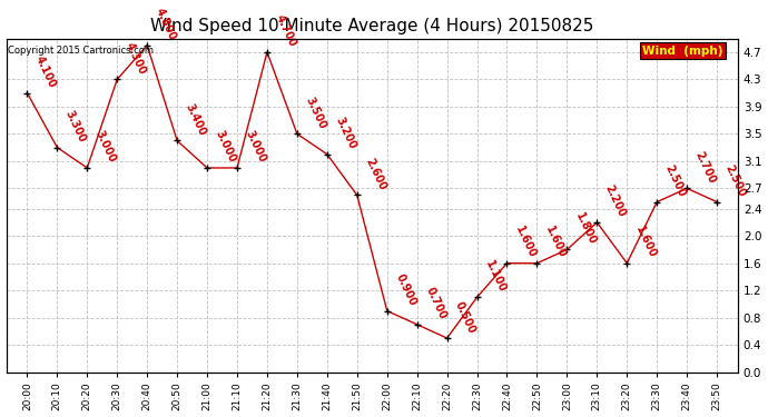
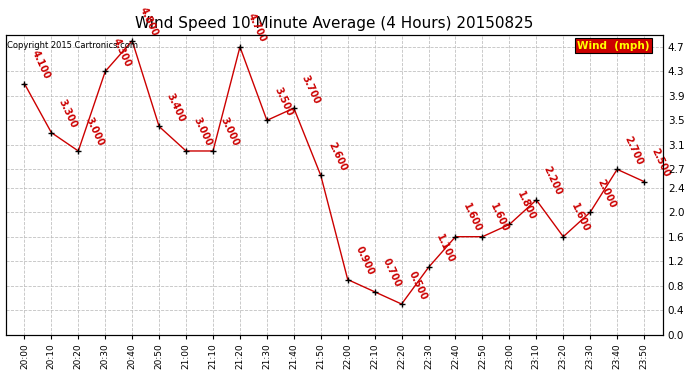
21:40: 3.200 -> 3.700
23:30: 2.500 -> 2.000
